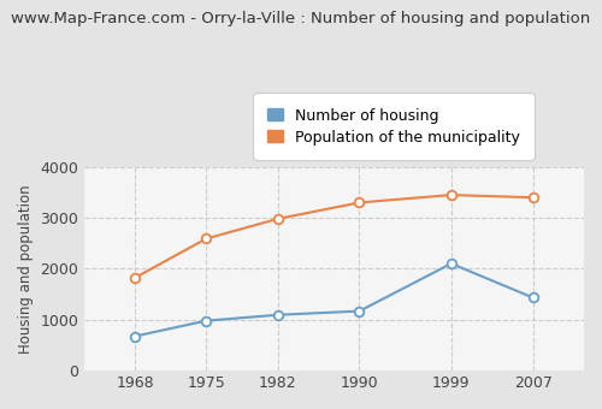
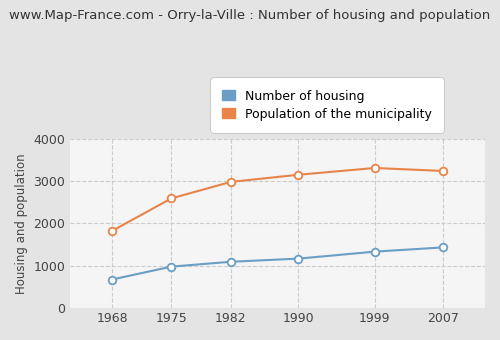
Population of the municipality/1990: 3300 -> 3150
Number of housing/1999: 2100 -> 1330
Population of the municipality/1999: 3450 -> 3310
Population of the municipality/2007: 3400 -> 3240
